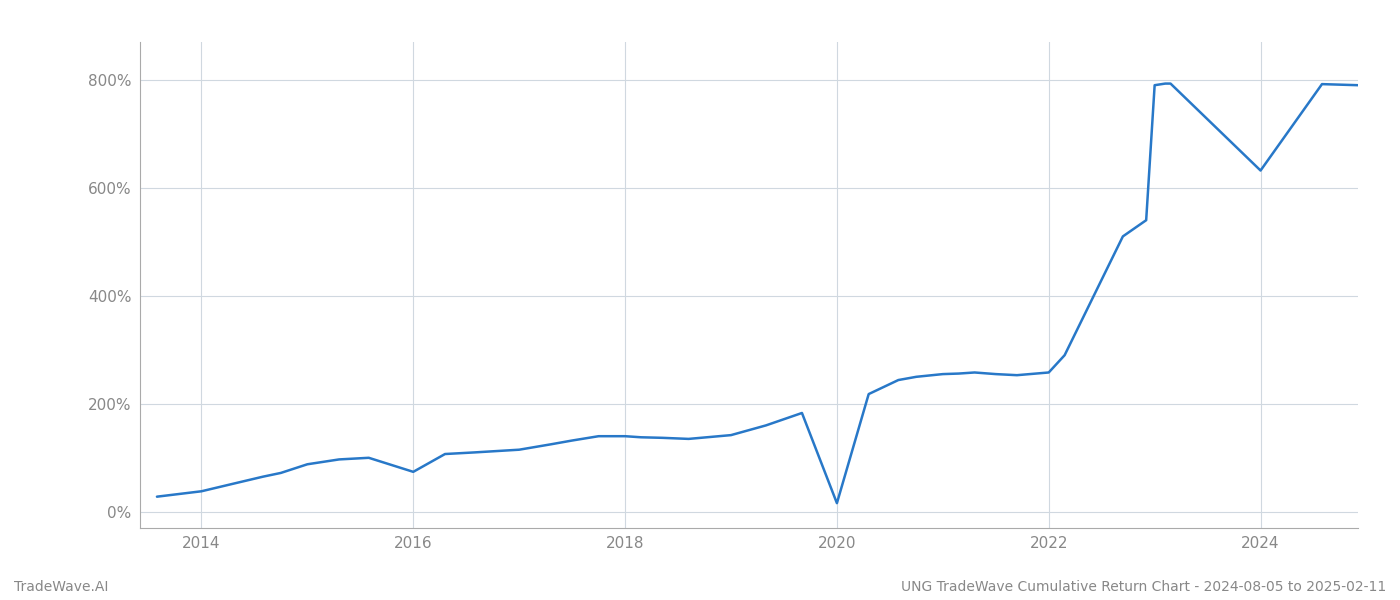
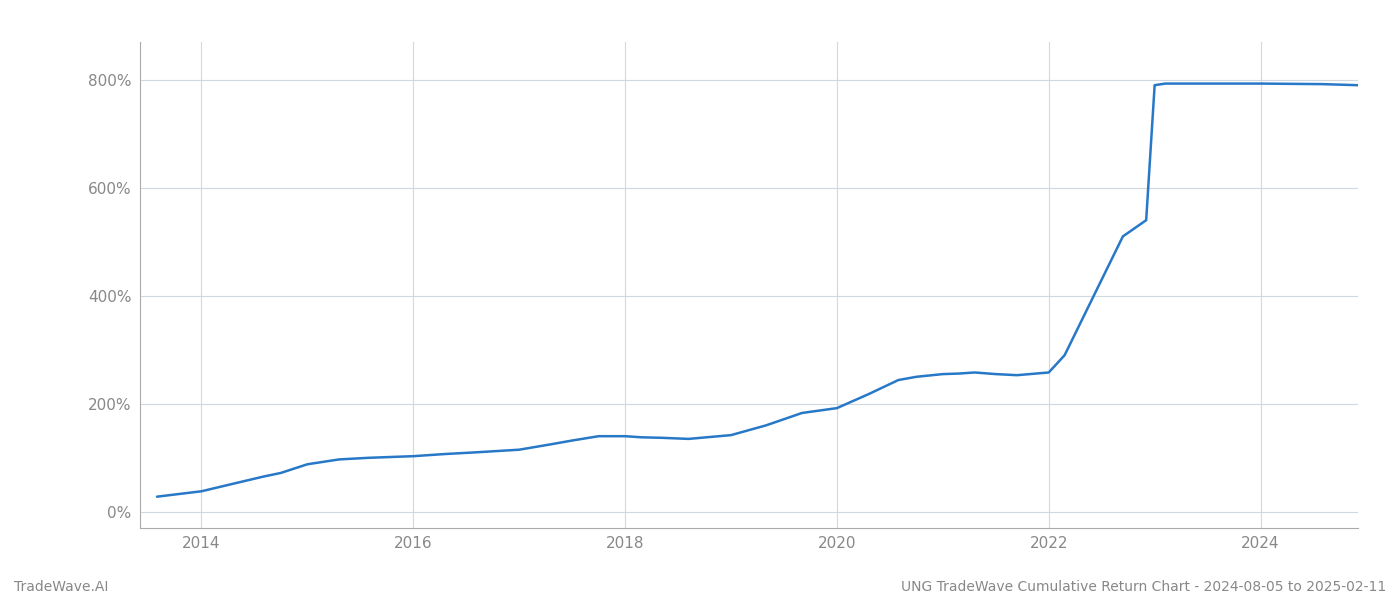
2016: 74% -> 103%
2020: 16% -> 192%
2024: 632% -> 793%
